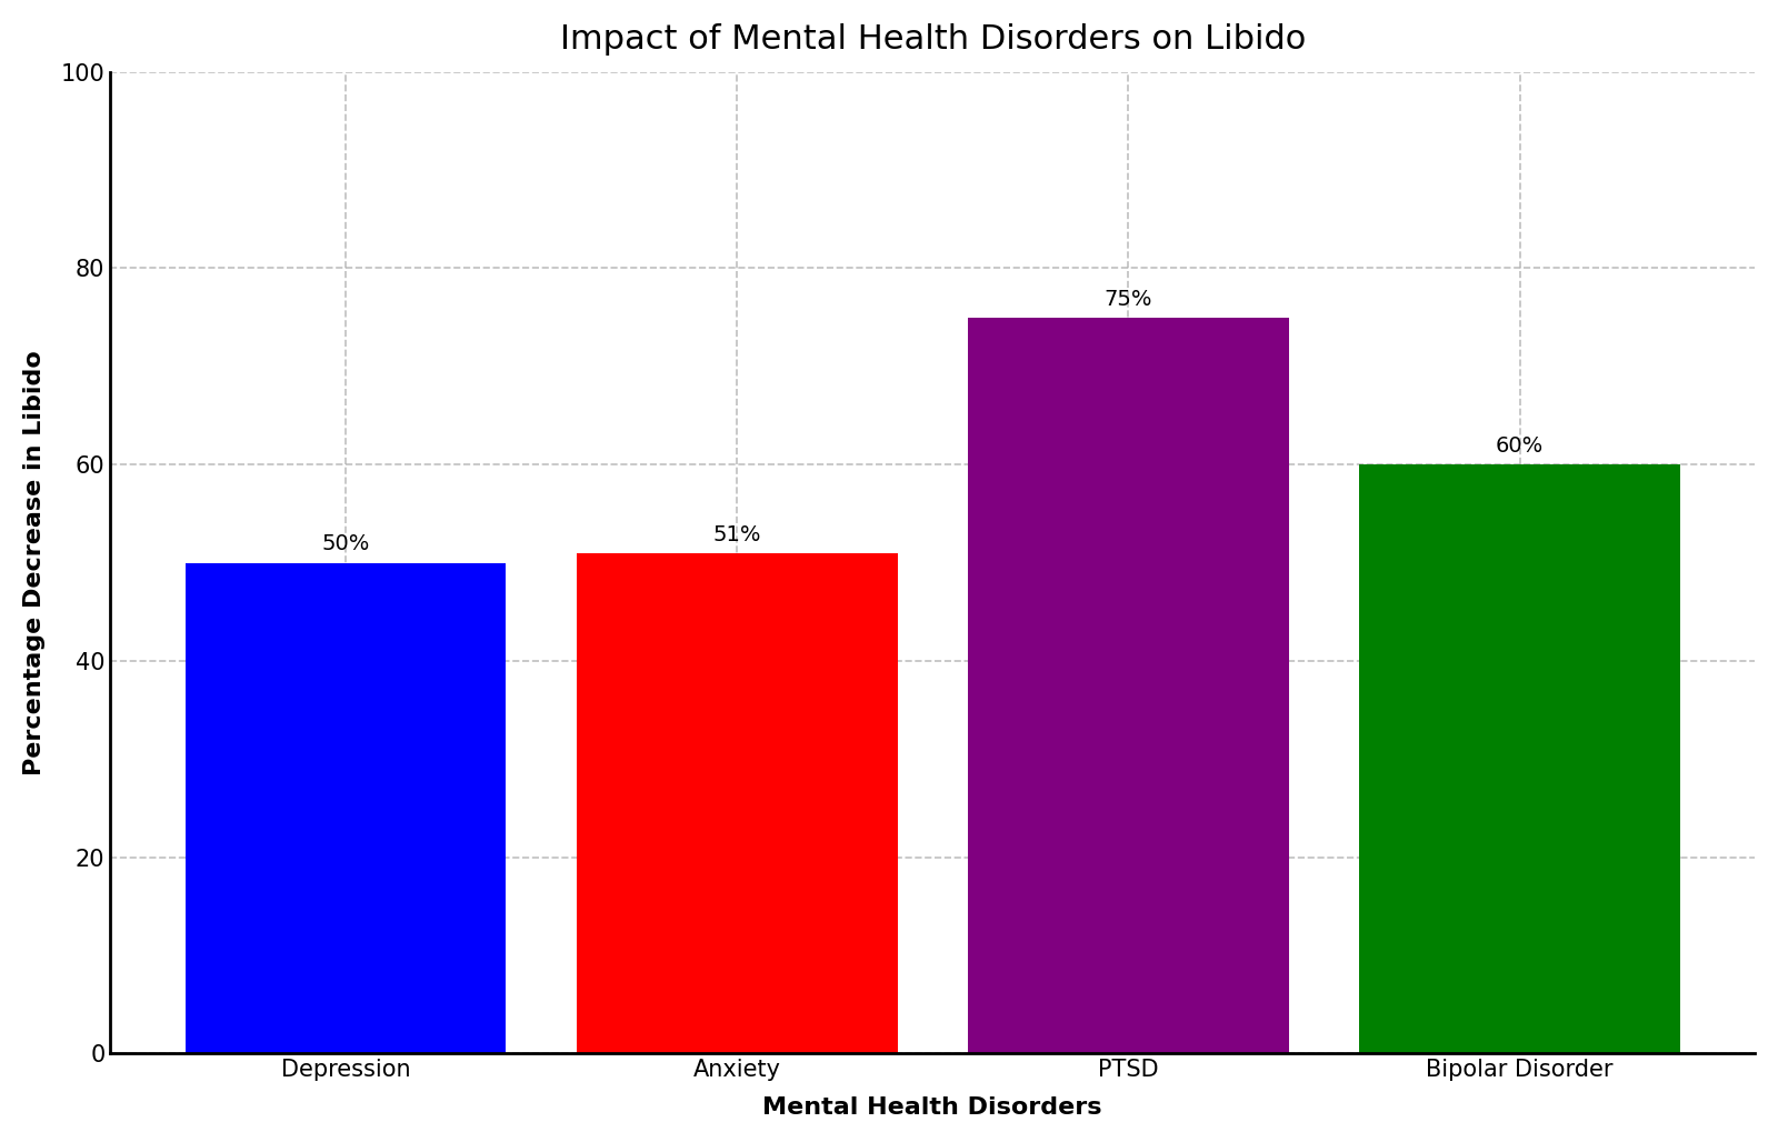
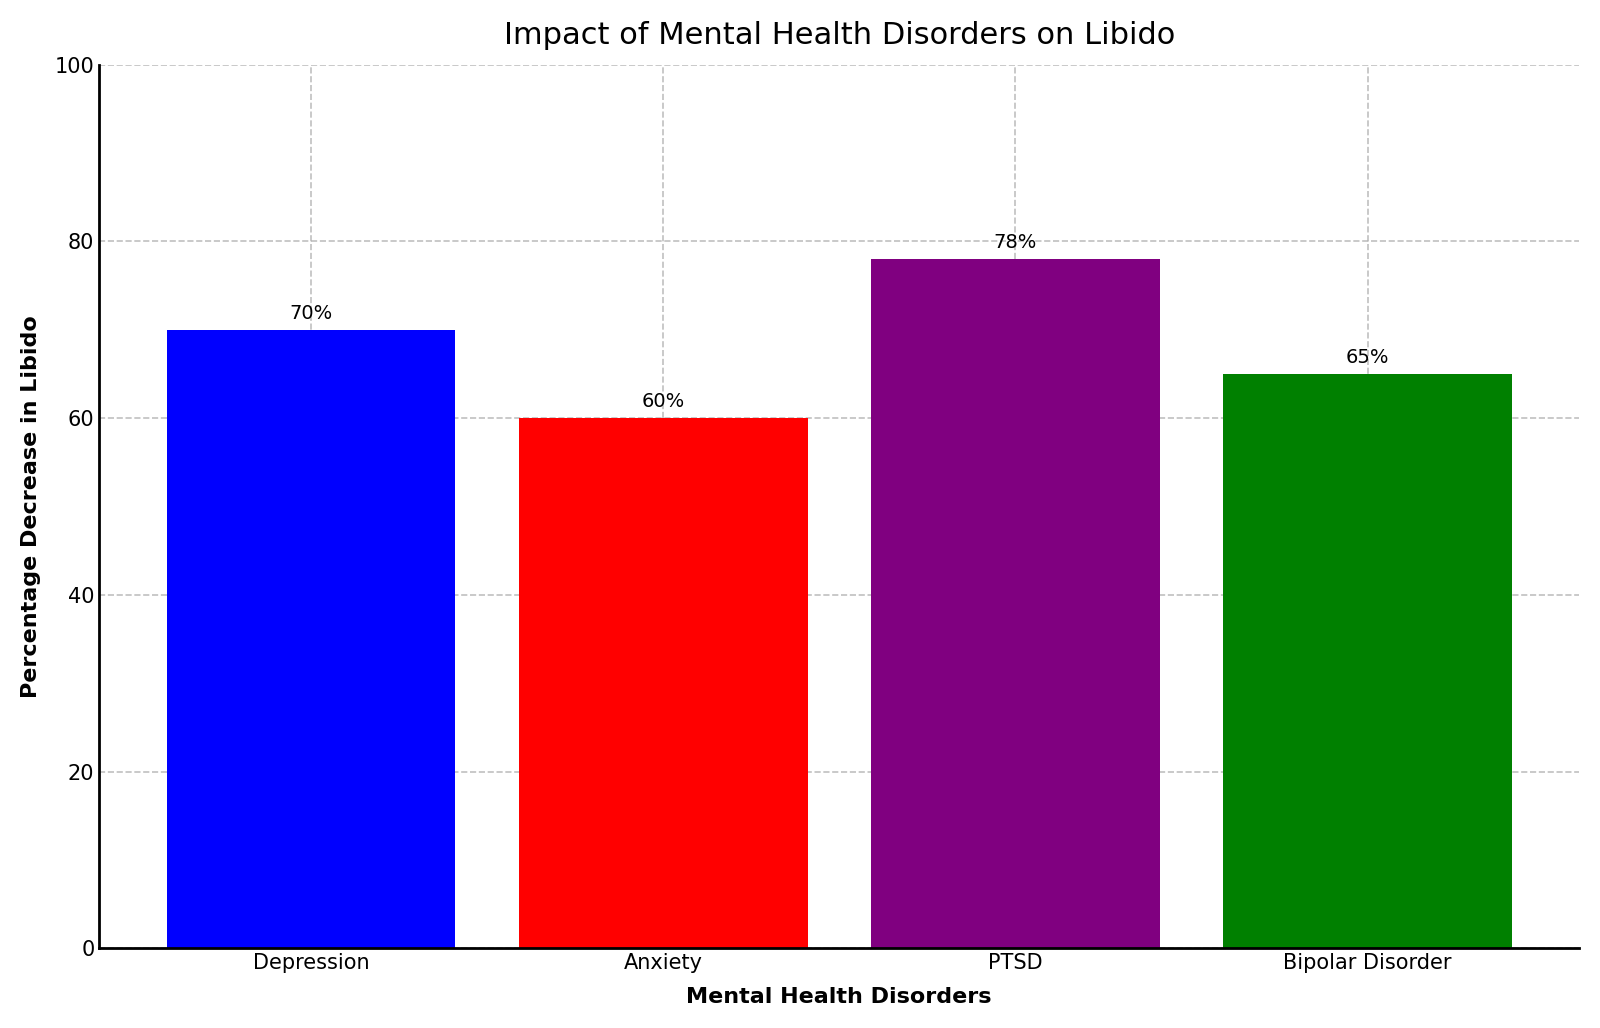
Depression: 50% -> 70%
Anxiety: 51% -> 60%
PTSD: 75% -> 78%
Bipolar Disorder: 60% -> 65%
